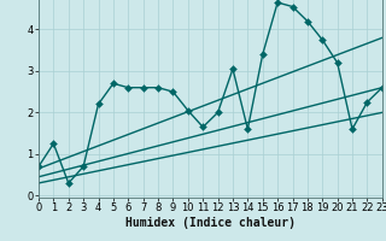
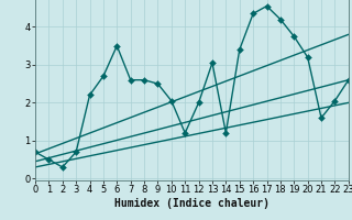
1: 1.25 -> 0.50
6: 2.60 -> 3.50
11: 1.65 -> 1.20
14: 1.60 -> 1.20
16: 4.65 -> 4.35
22: 2.25 -> 2.05
